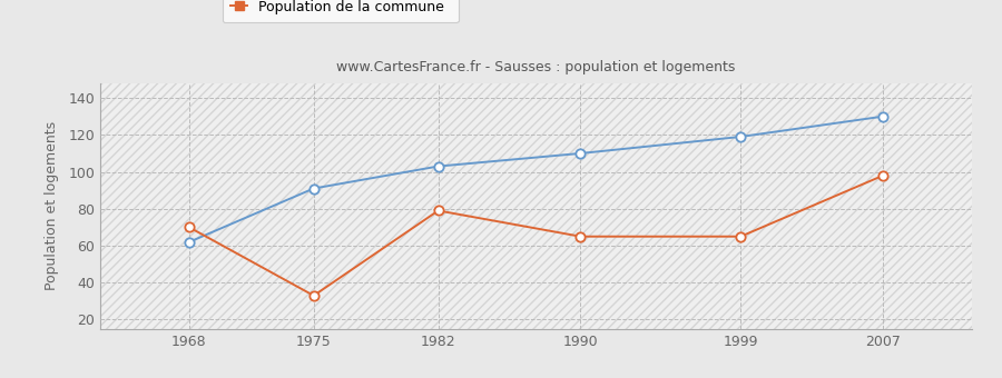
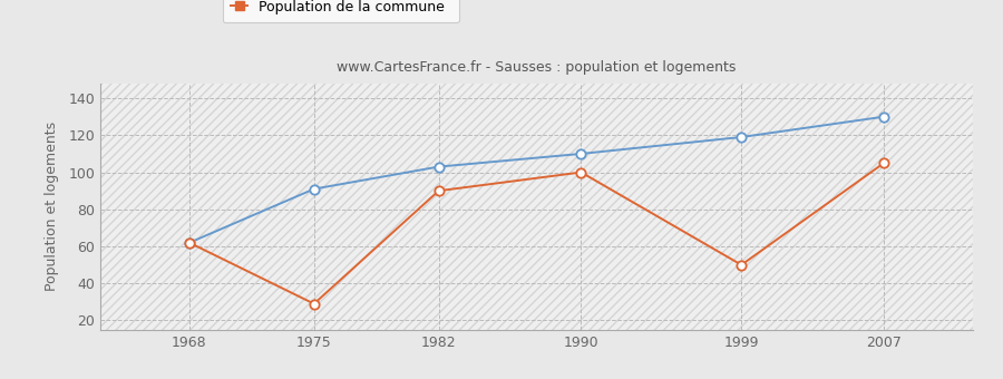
Population de la commune/1968: 70 -> 62
Population de la commune/1975: 33 -> 29
Population de la commune/1982: 79 -> 90
Population de la commune/1990: 65 -> 100
Population de la commune/1999: 65 -> 50
Population de la commune/2007: 98 -> 105
